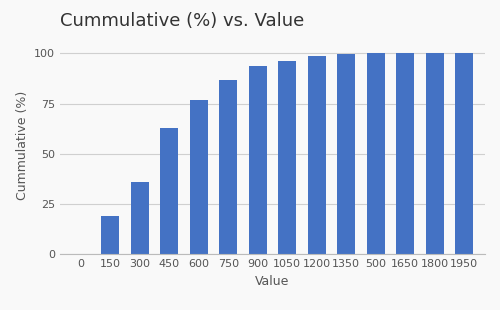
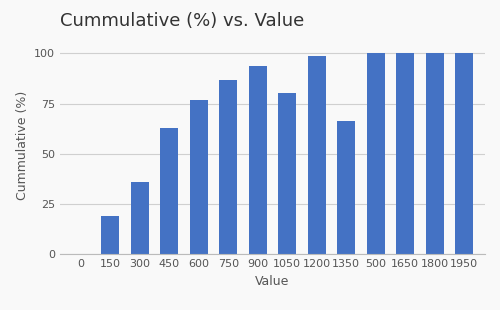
1050: 96.0 -> 80.0
1350: 99.5 -> 66.5
